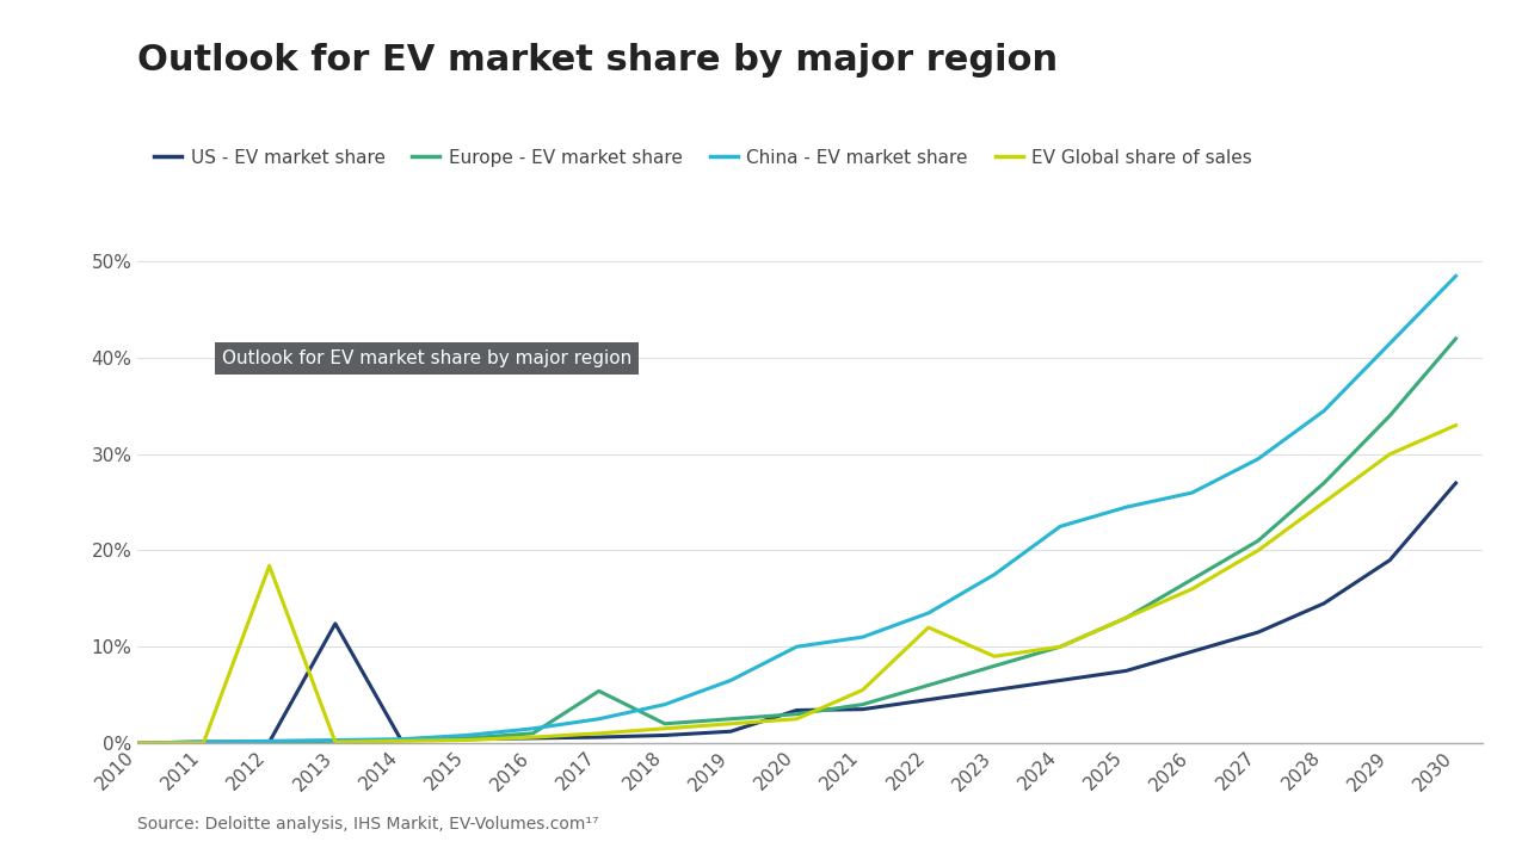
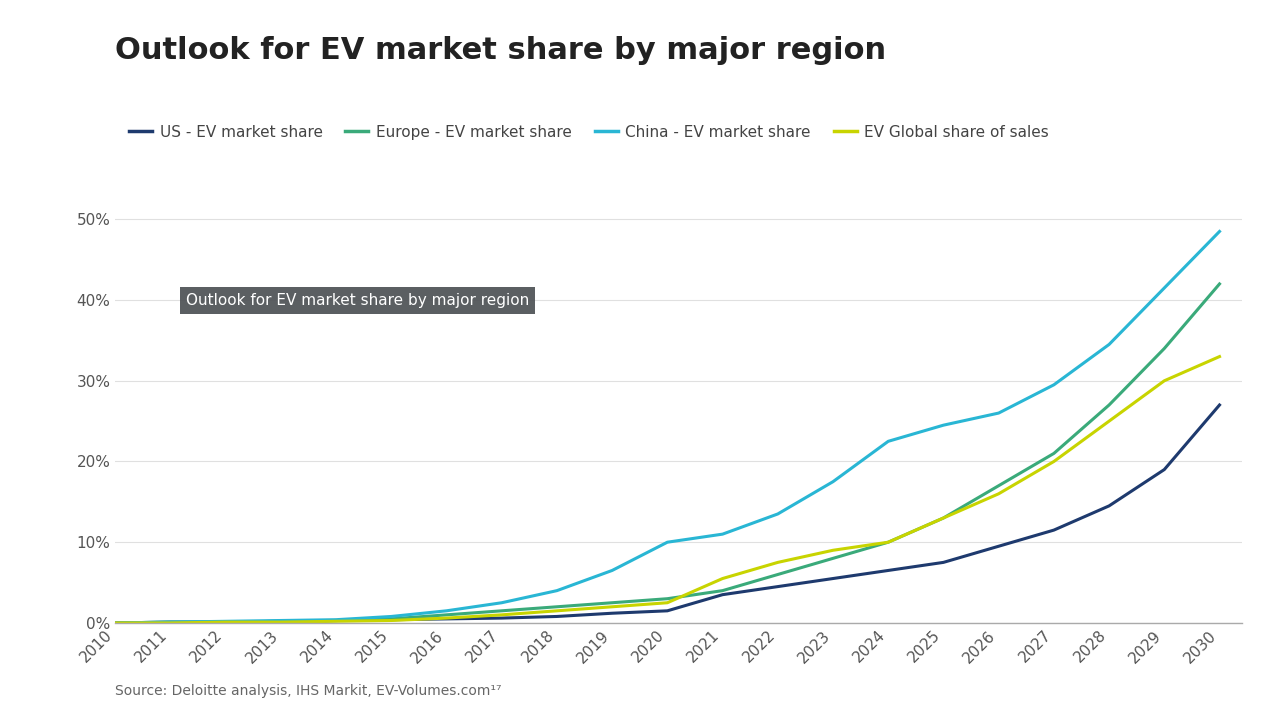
EV Global share of sales/2012: 18.4% -> 0.1%
US - EV market share/2013: 12.4% -> 0.2%
Europe - EV market share/2017: 5.4% -> 1.5%
US - EV market share/2020: 3.4% -> 1.5%
EV Global share of sales/2022: 12.0% -> 7.5%
